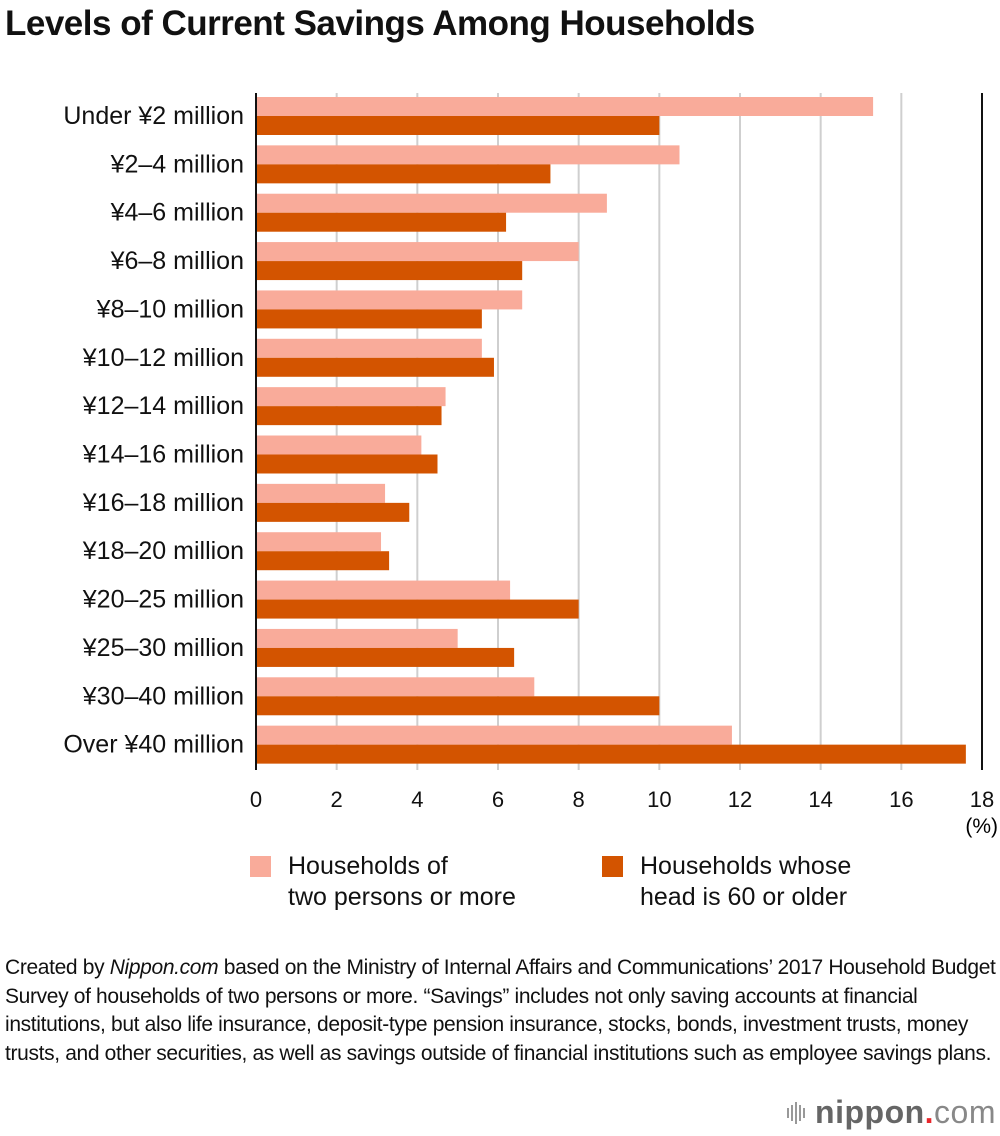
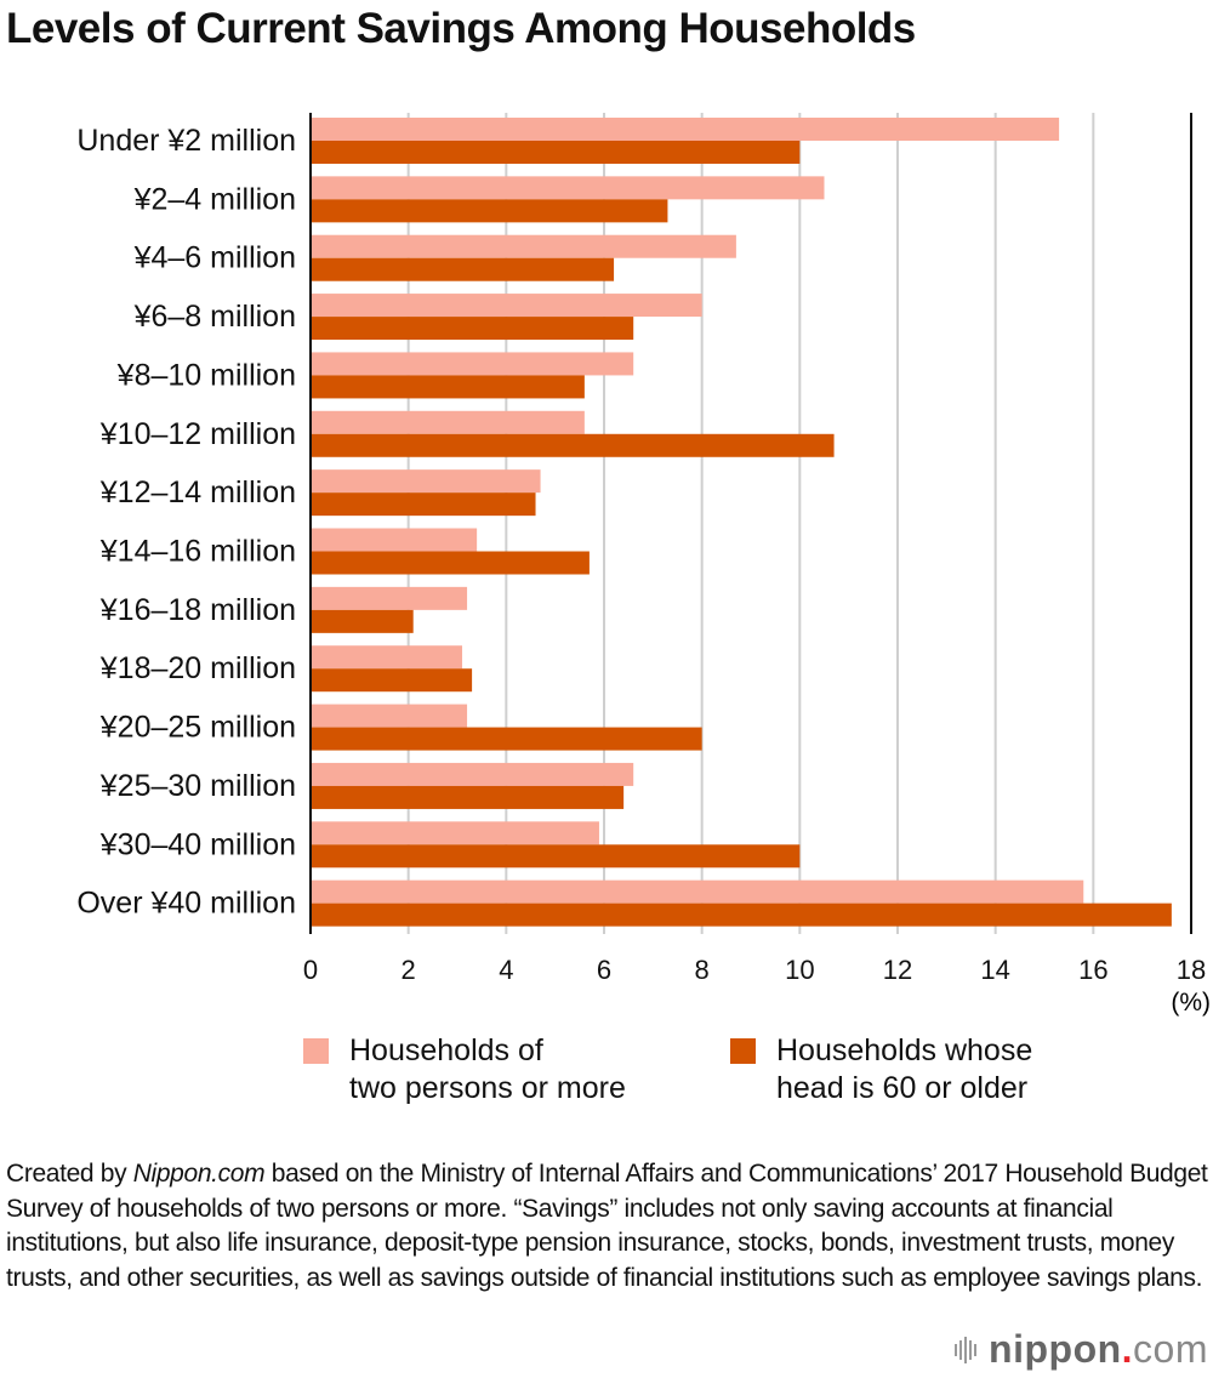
Households whose head is 60 or older/¥10–12 million: 5.9 -> 10.7
Households of two persons or more/¥14–16 million: 4.1 -> 3.4
Households whose head is 60 or older/¥14–16 million: 4.5 -> 5.7
Households whose head is 60 or older/¥16–18 million: 3.8 -> 2.1
Households of two persons or more/¥20–25 million: 6.3 -> 3.2
Households of two persons or more/¥25–30 million: 5.0 -> 6.6
Households of two persons or more/¥30–40 million: 6.9 -> 5.9
Households of two persons or more/Over ¥40 million: 11.8 -> 15.8
